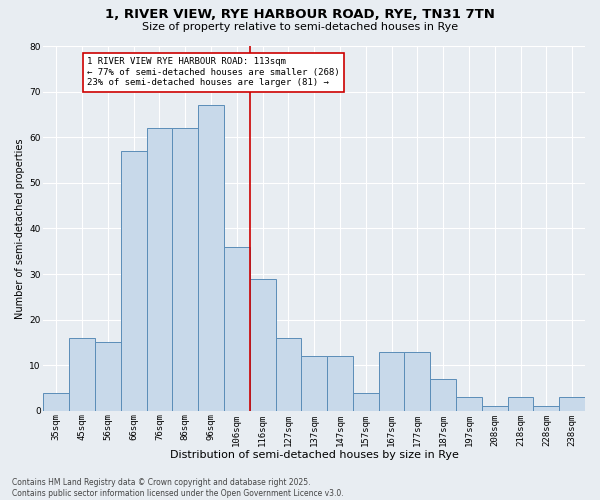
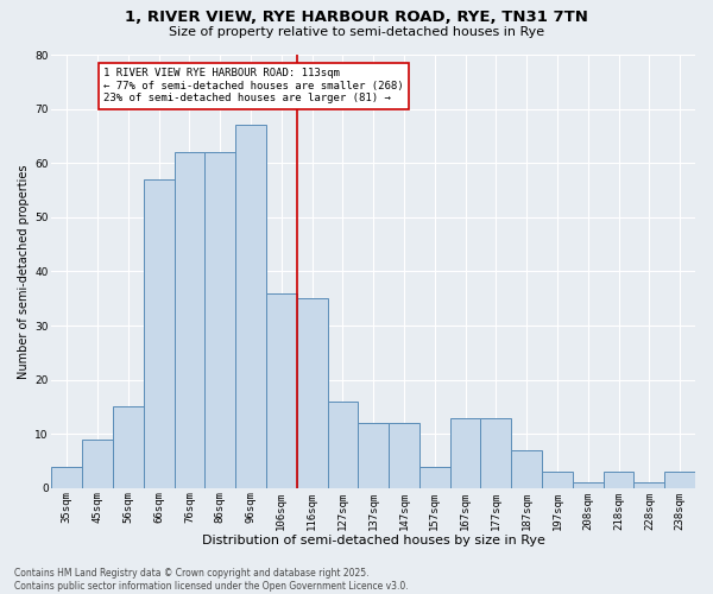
45sqm: 16 -> 9
116sqm: 29 -> 35
